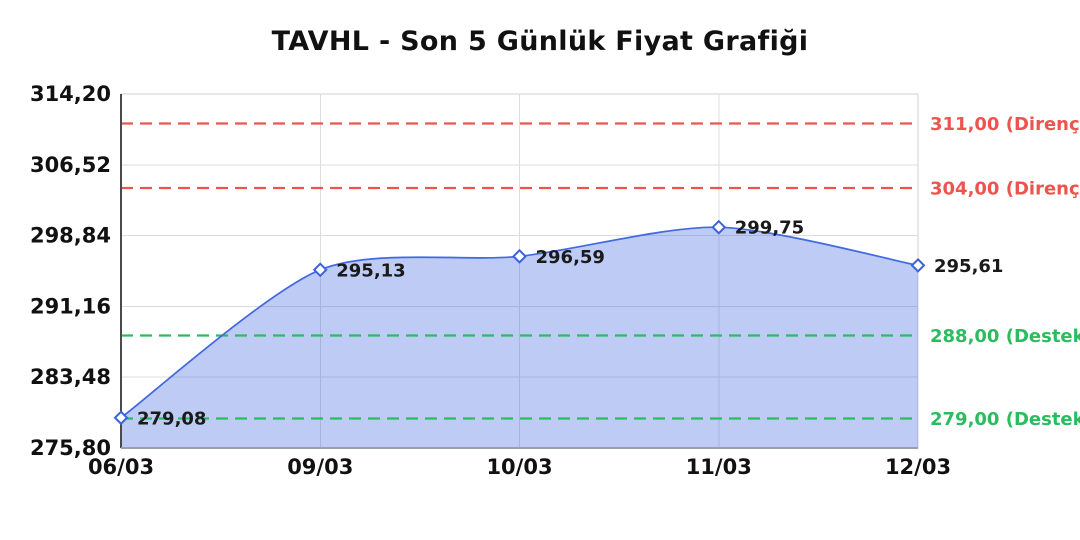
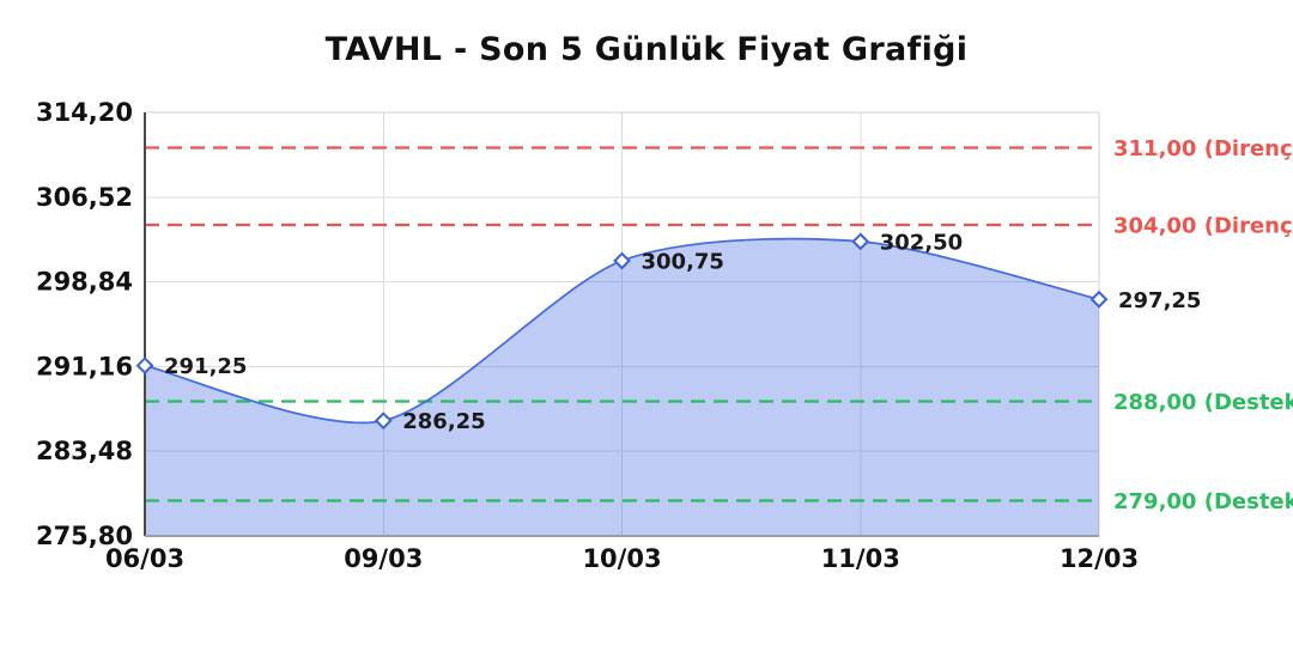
06/03: 279,08 -> 291,25
09/03: 295,13 -> 286,25
10/03: 296,59 -> 300,75
11/03: 299,75 -> 302,50
12/03: 295,61 -> 297,25
